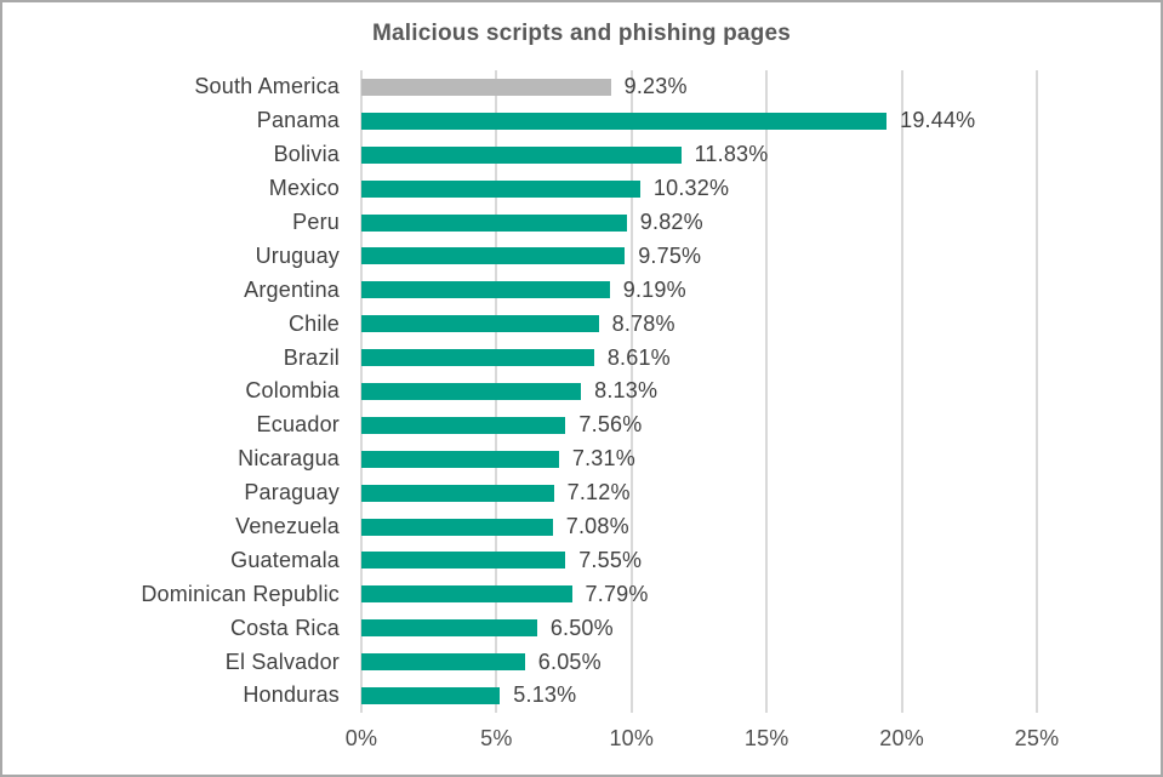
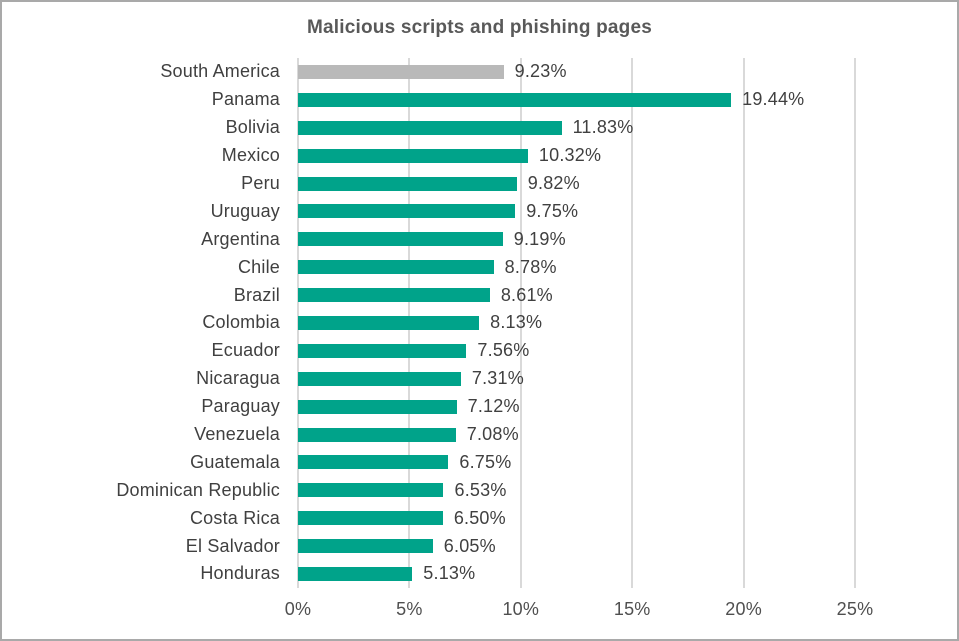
Guatemala: 7.55% -> 6.75%
Dominican Republic: 7.79% -> 6.53%
